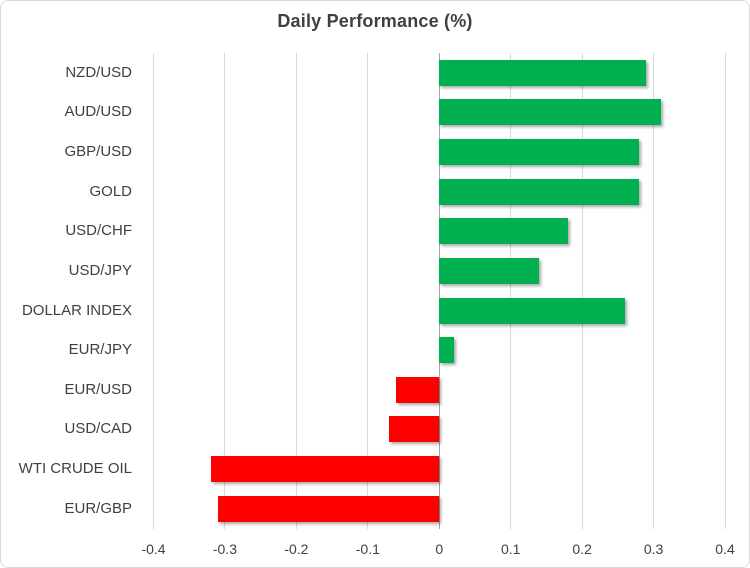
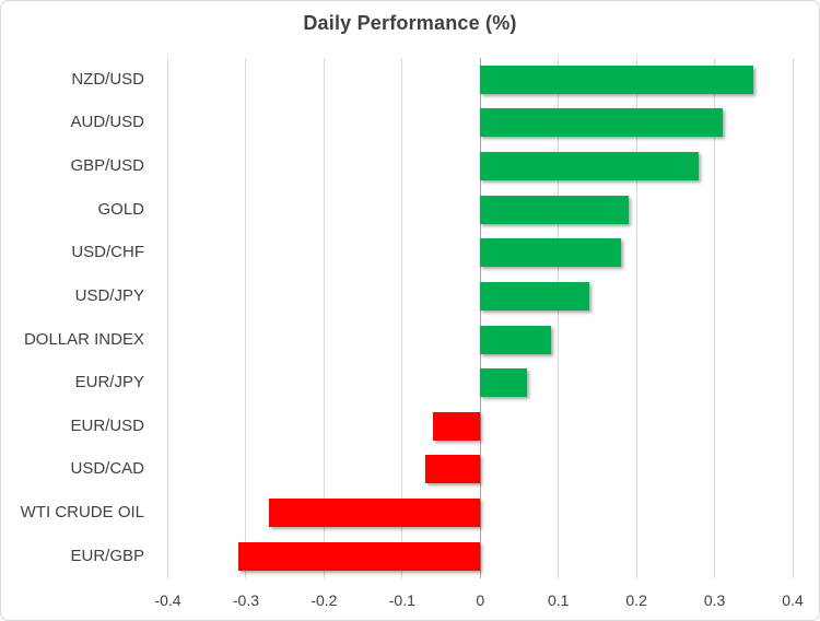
NZD/USD: 0.29 -> 0.35
GOLD: 0.28 -> 0.19
DOLLAR INDEX: 0.26 -> 0.09
EUR/JPY: 0.02 -> 0.06
WTI CRUDE OIL: -0.32 -> -0.27
